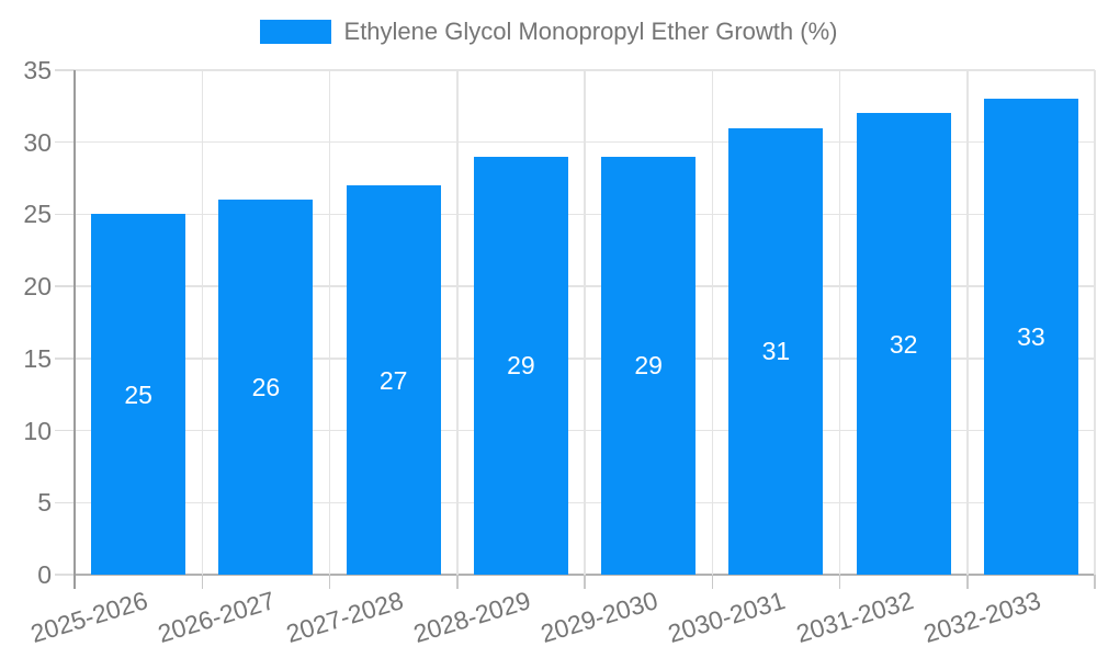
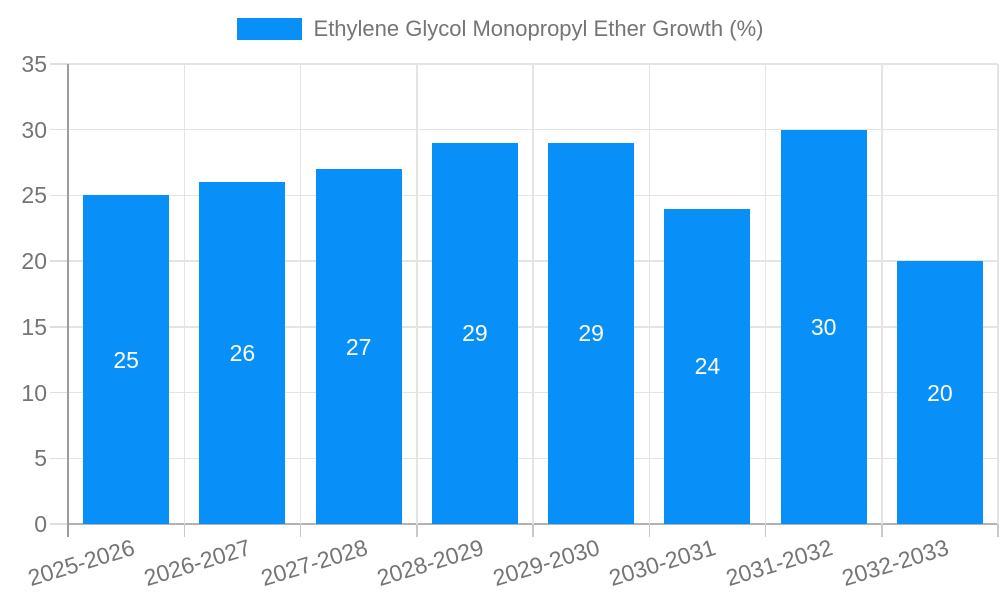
2030-2031: 31 -> 24
2031-2032: 32 -> 30
2032-2033: 33 -> 20
